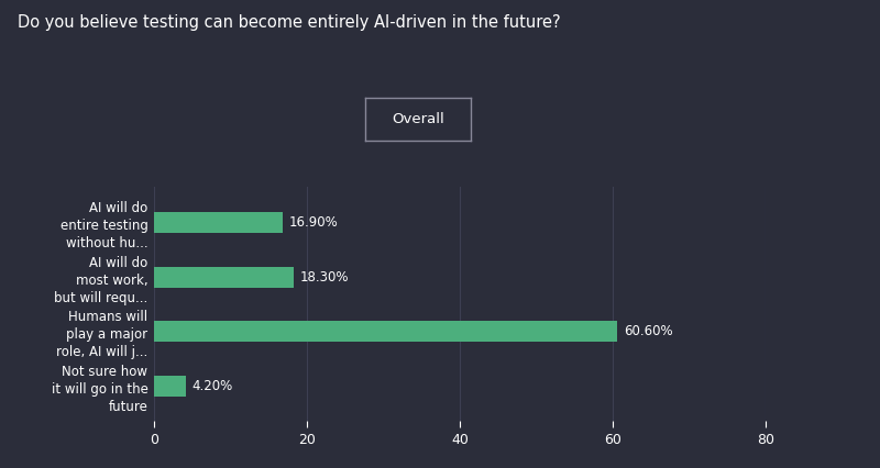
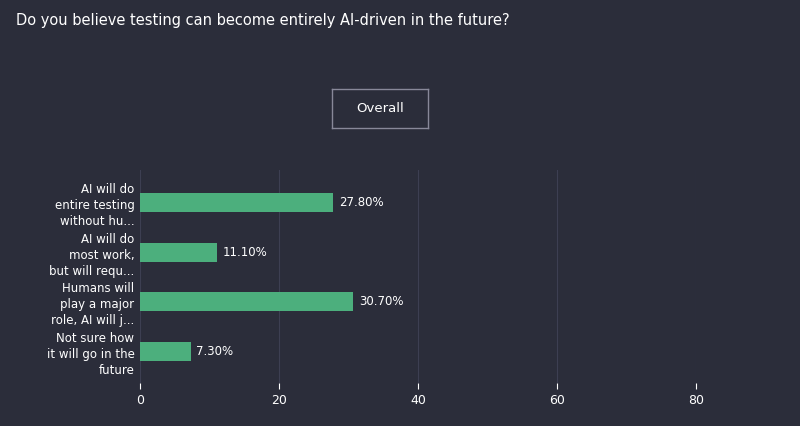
AI will do entire testing without hu...: 16.90% -> 27.80%
AI will do most work, but will requ...: 18.30% -> 11.10%
Humans will play a major role, AI will j...: 60.60% -> 30.70%
Not sure how it will go in the future: 4.20% -> 7.30%
